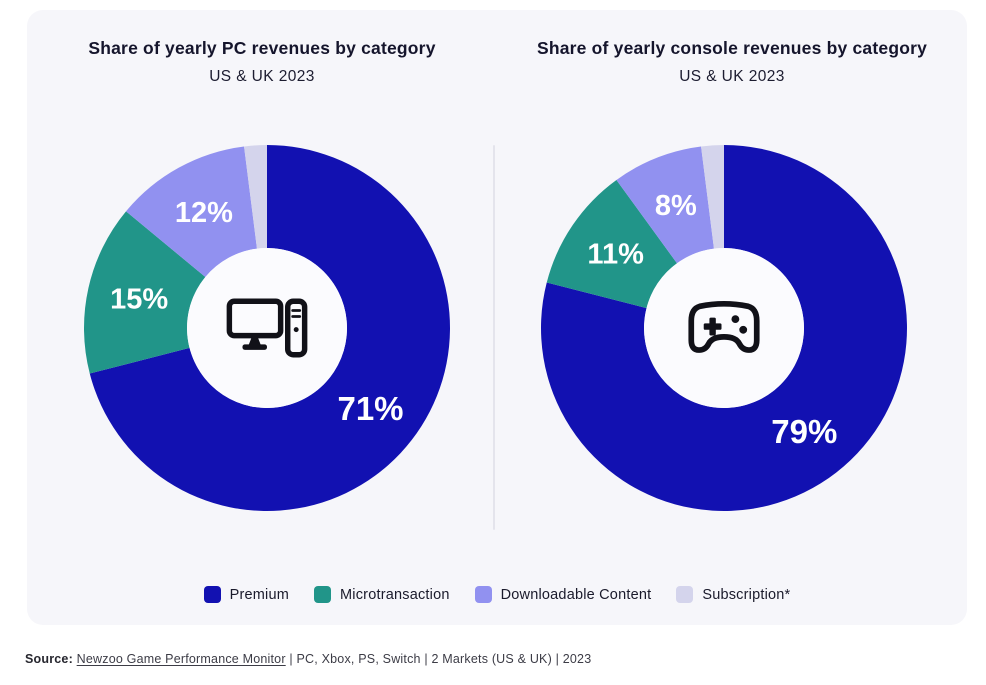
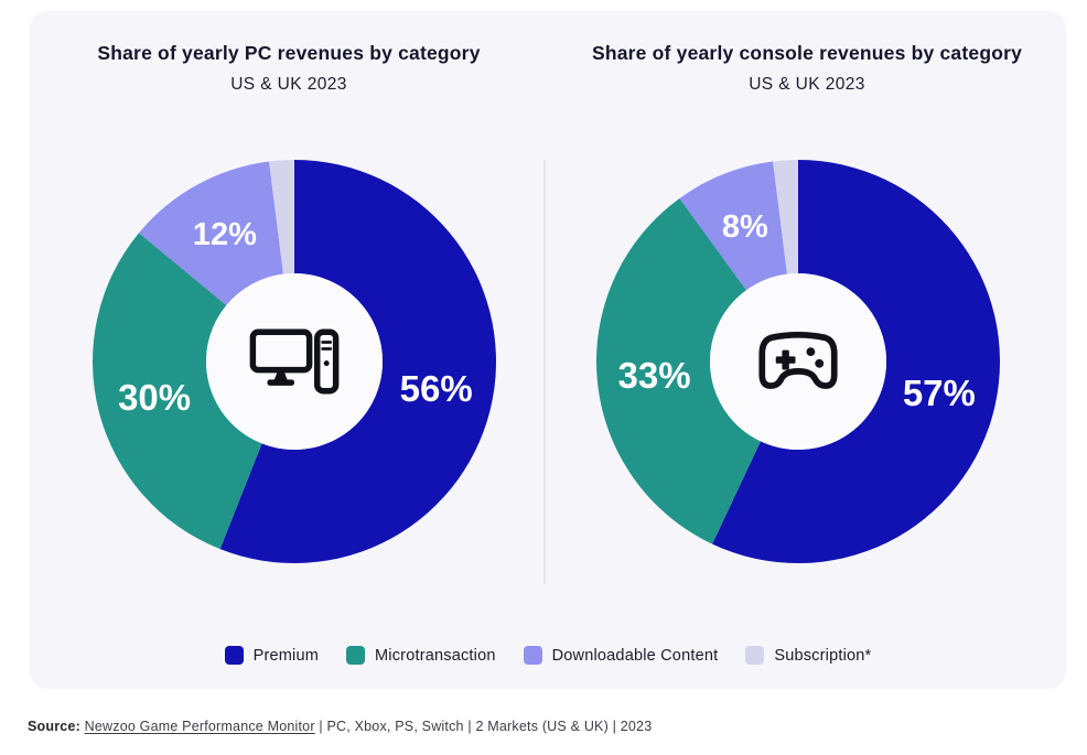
Share of yearly PC revenues by category/Premium: 71% -> 56%
Share of yearly PC revenues by category/Microtransaction: 15% -> 30%
Share of yearly console revenues by category/Premium: 79% -> 57%
Share of yearly console revenues by category/Microtransaction: 11% -> 33%
